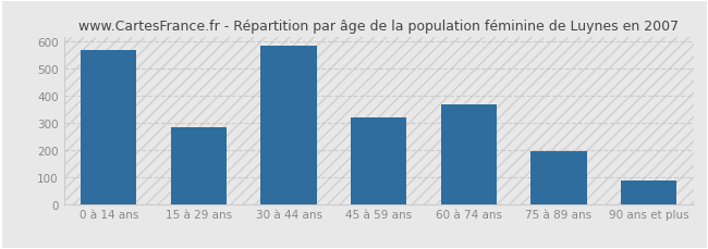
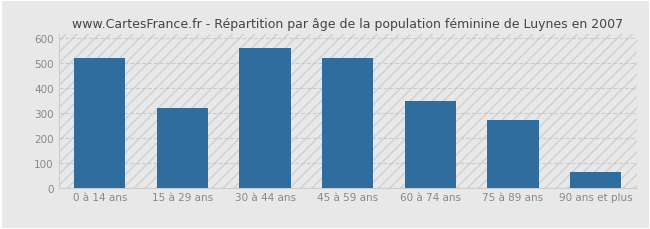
0 à 14 ans: 570 -> 520
15 à 29 ans: 285 -> 322
30 à 44 ans: 585 -> 562
45 à 59 ans: 320 -> 523
60 à 74 ans: 370 -> 347
75 à 89 ans: 195 -> 273
90 ans et plus: 85 -> 63
